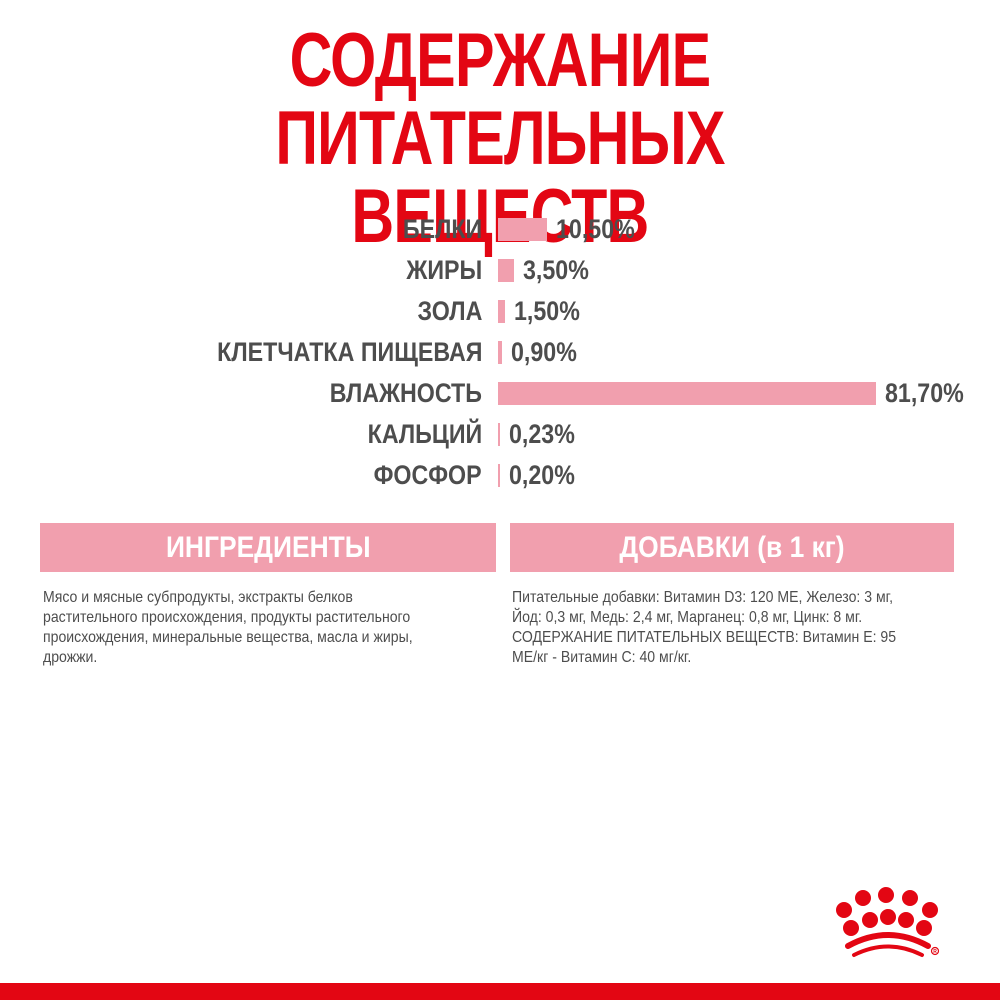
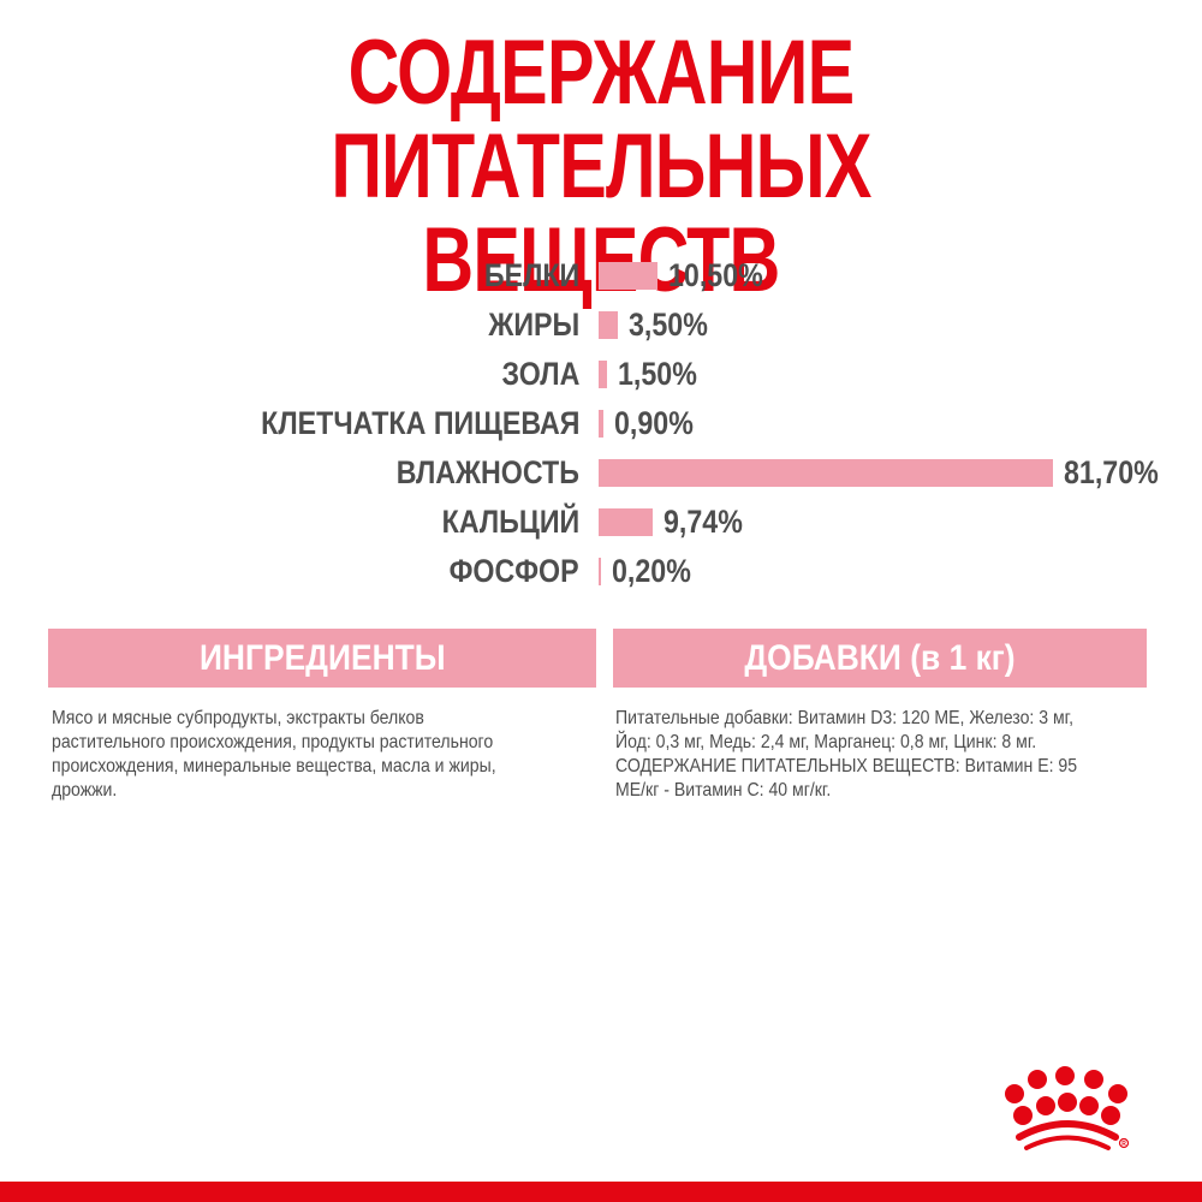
КАЛЬЦИЙ: 0,23% -> 9,74%
